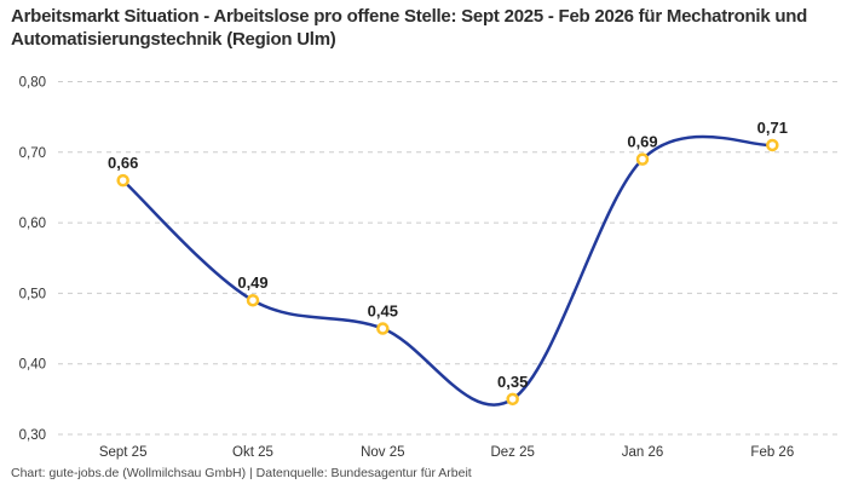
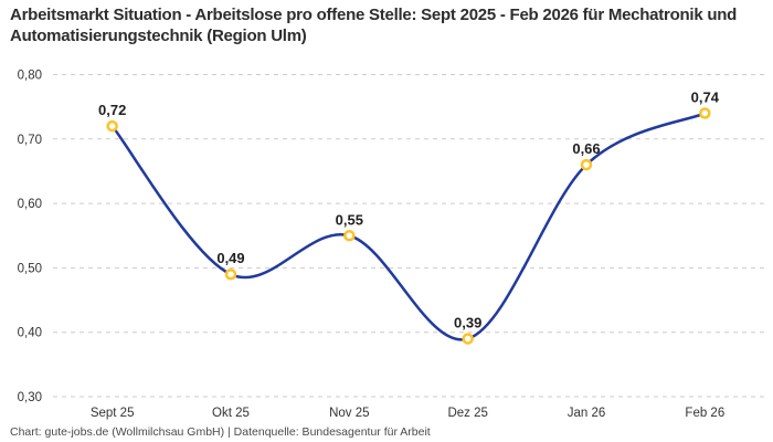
Sept 25: 0,66 -> 0,72
Nov 25: 0,45 -> 0,55
Dez 25: 0,35 -> 0,39
Jan 26: 0,69 -> 0,66
Feb 26: 0,71 -> 0,74
